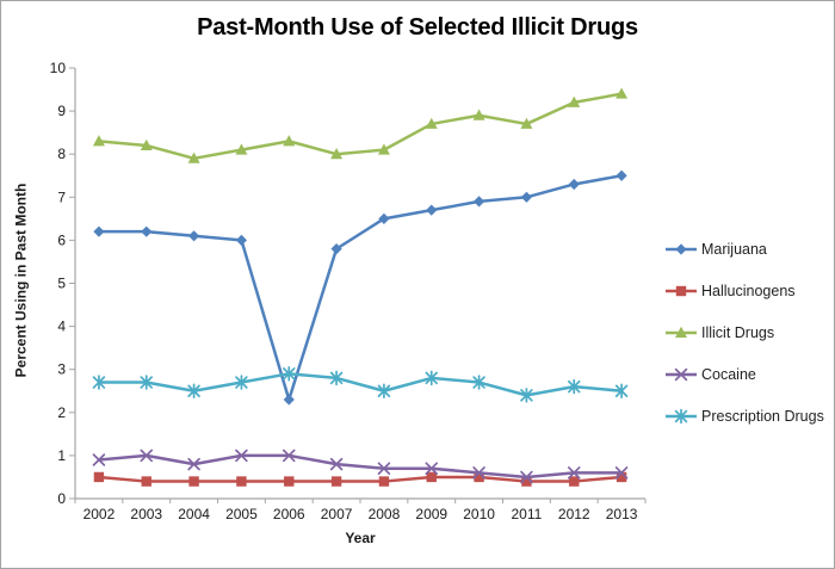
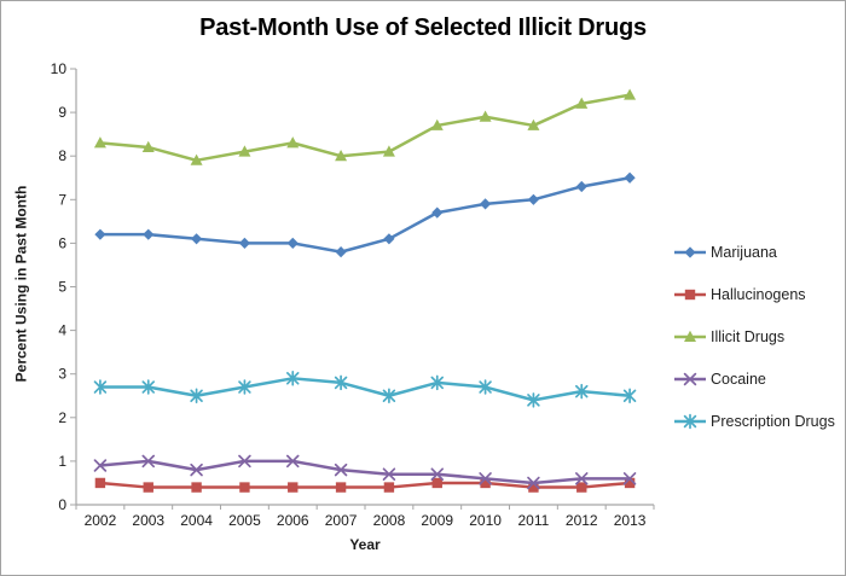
Marijuana/2006: 2.3 -> 6.0
Marijuana/2008: 6.5 -> 6.1
